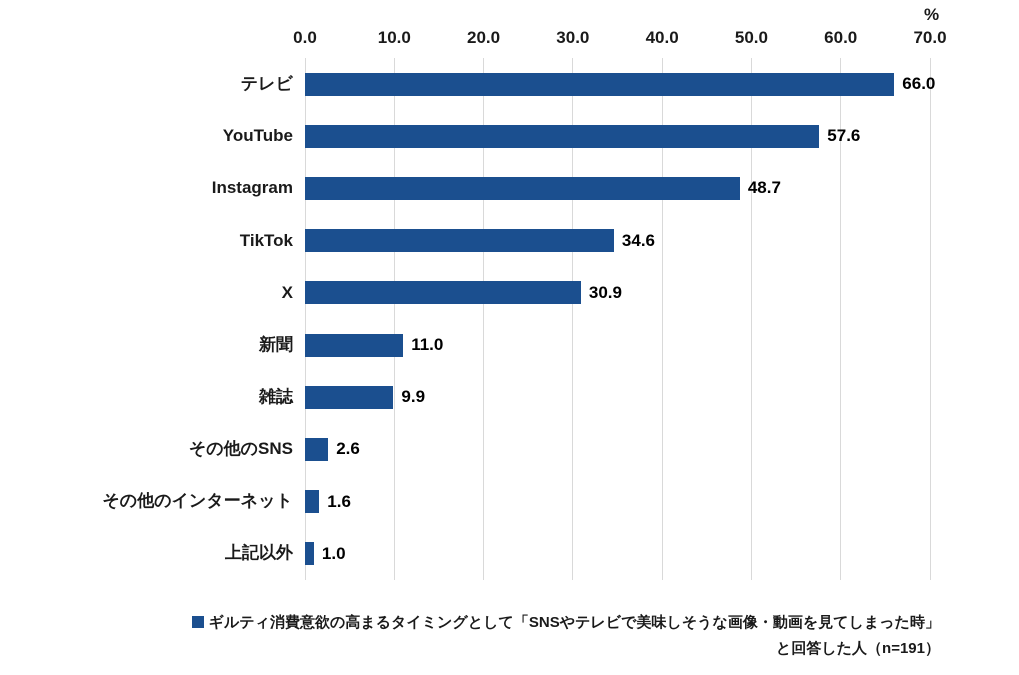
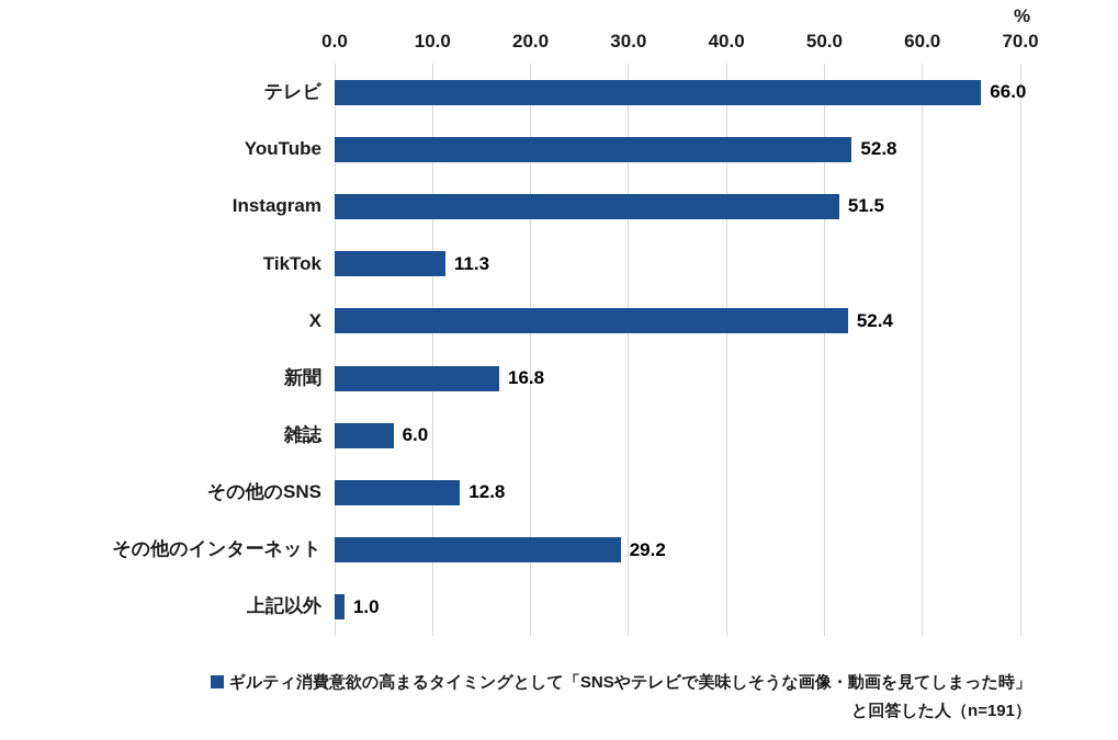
YouTube: 57.6 -> 52.8
Instagram: 48.7 -> 51.5
TikTok: 34.6 -> 11.3
X: 30.9 -> 52.4
新聞: 11.0 -> 16.8
雑誌: 9.9 -> 6.0
その他のSNS: 2.6 -> 12.8
その他のインターネット: 1.6 -> 29.2
